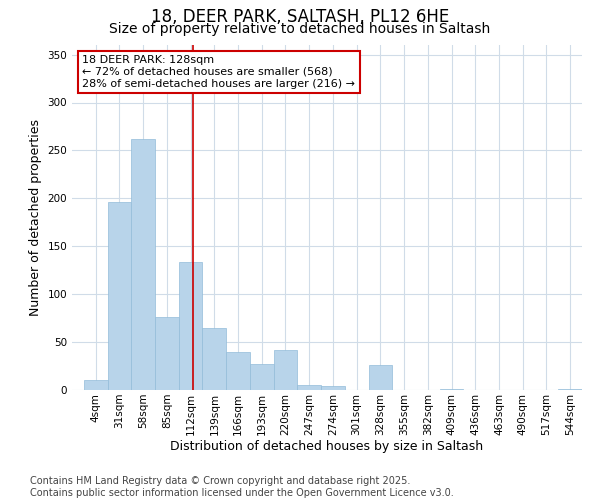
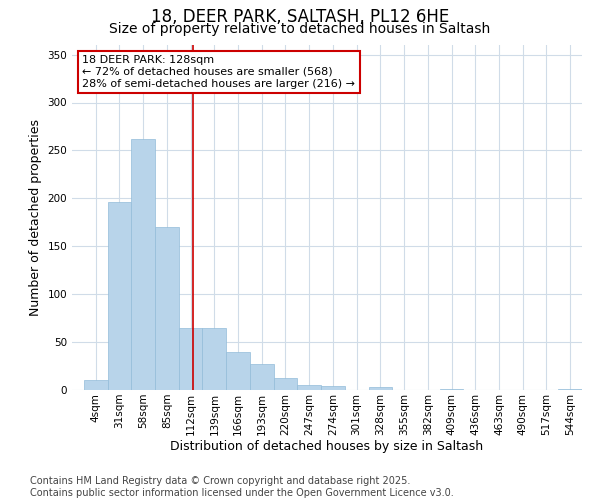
85sqm: 76 -> 170
112sqm: 134 -> 65
220sqm: 42 -> 13
328sqm: 26 -> 3
